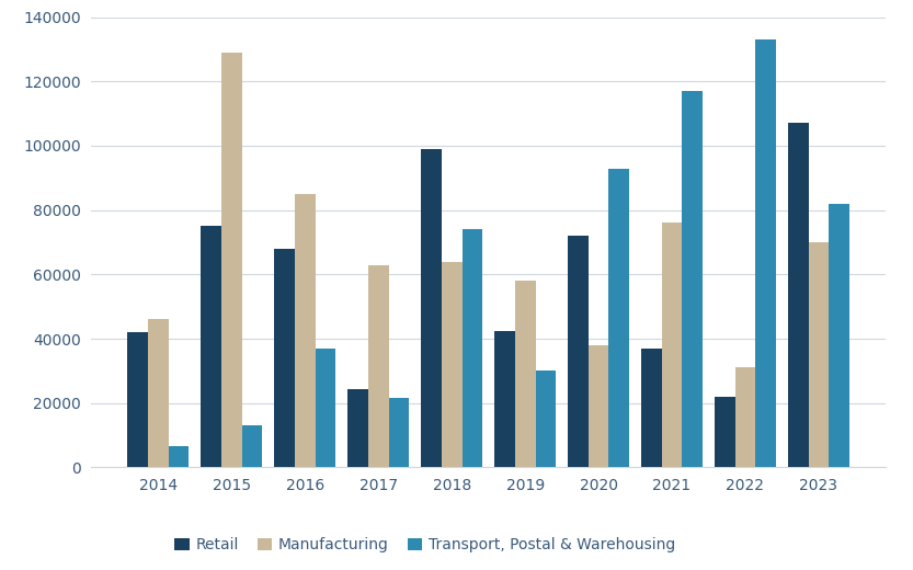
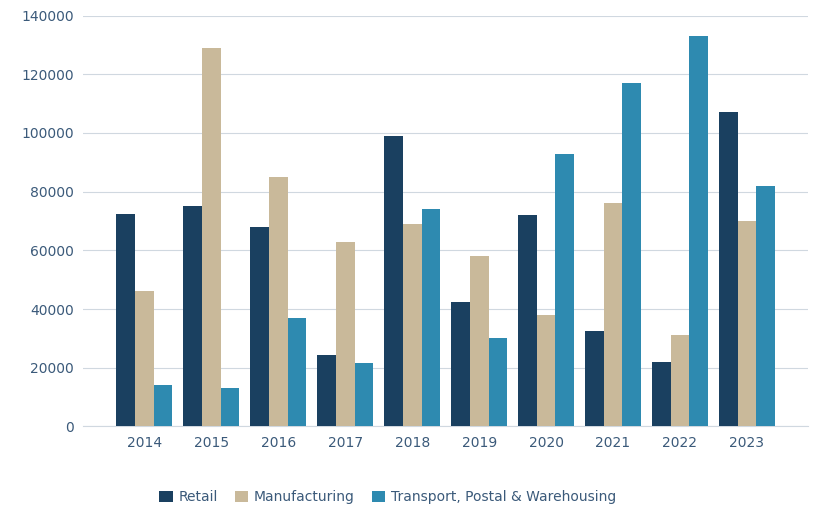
Retail/2014: 42000 -> 72500
Transport, Postal & Warehousing/2014: 6500 -> 14000
Manufacturing/2018: 64000 -> 69000
Retail/2021: 37000 -> 32500
